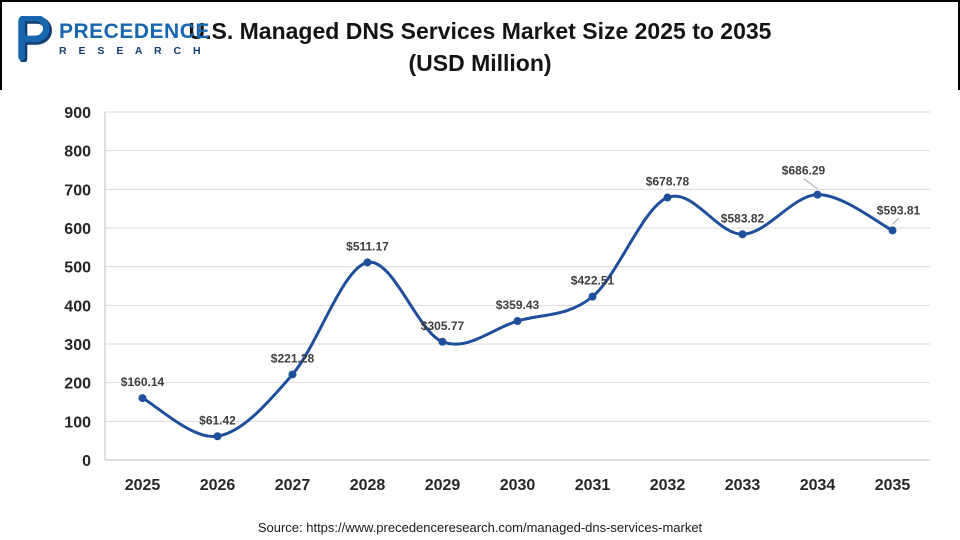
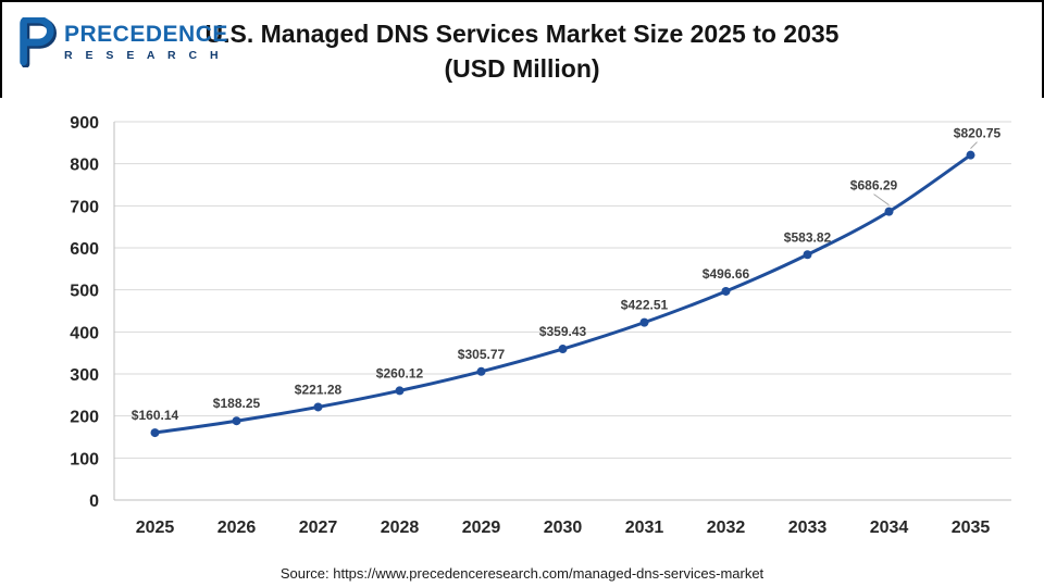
2026: $61.42 -> $188.25
2028: $511.17 -> $260.12
2032: $678.78 -> $496.66
2035: $593.81 -> $820.75
